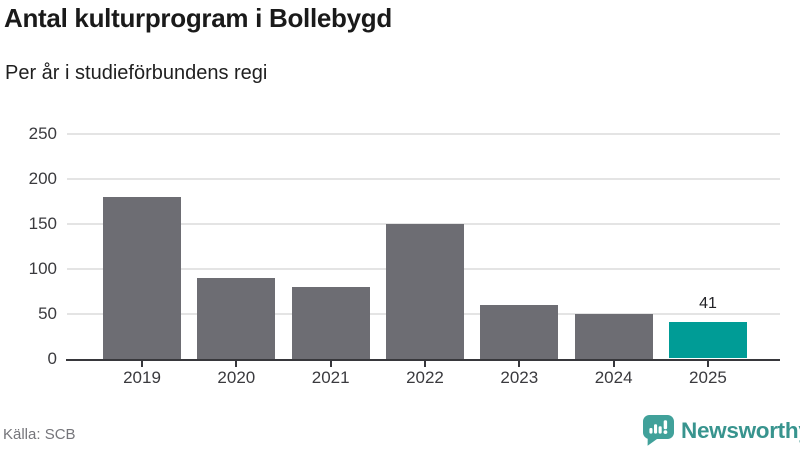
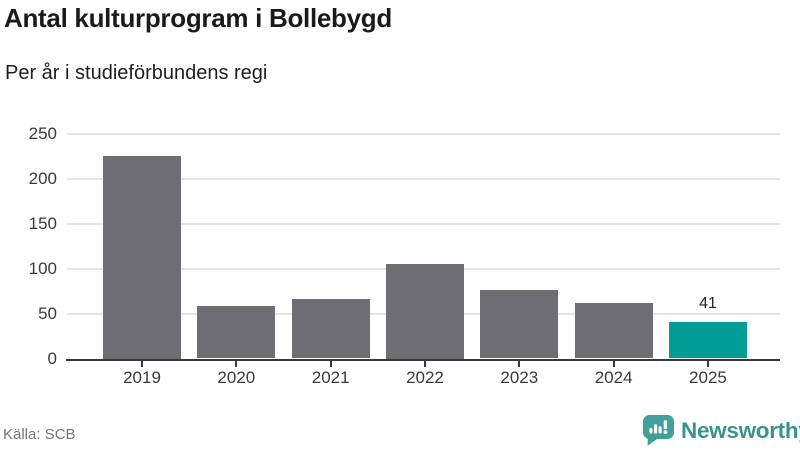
2019: 180 -> 220
2020: 90 -> 60
2021: 80 -> 70
2022: 150 -> 100
2023: 60 -> 80
2024: 50 -> 60
